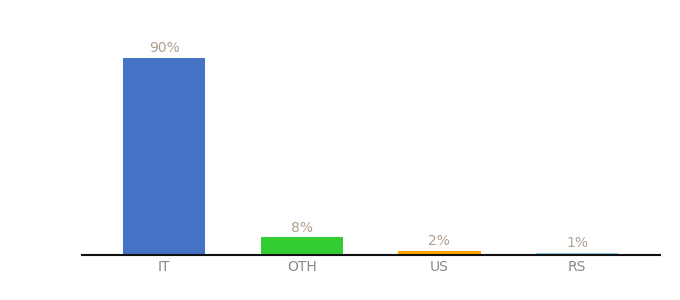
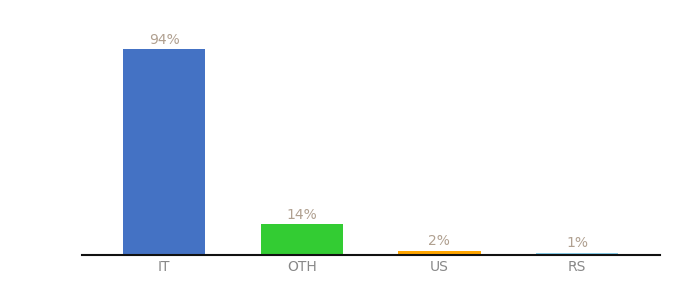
IT: 90% -> 94%
OTH: 8% -> 14%
